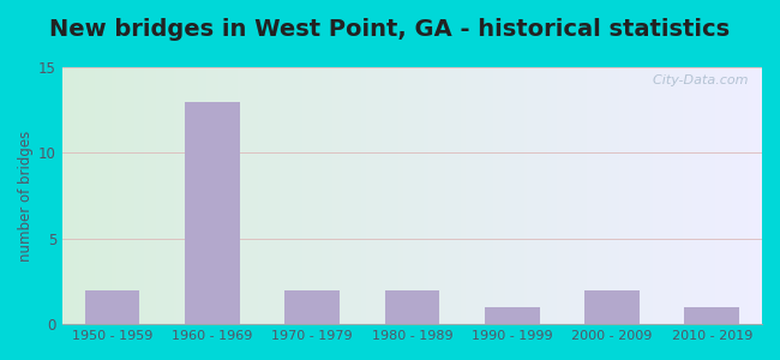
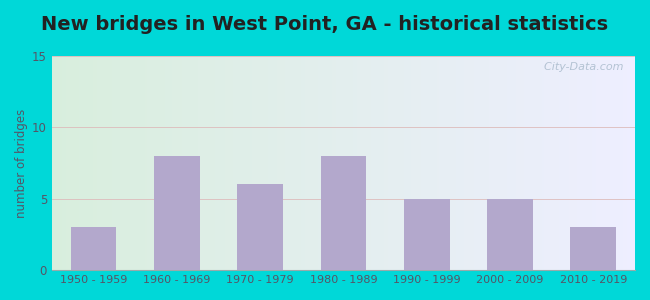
1950 - 1959: 2 -> 3
1960 - 1969: 13 -> 8
1970 - 1979: 2 -> 6
1980 - 1989: 2 -> 8
1990 - 1999: 1 -> 5
2000 - 2009: 2 -> 5
2010 - 2019: 1 -> 3
